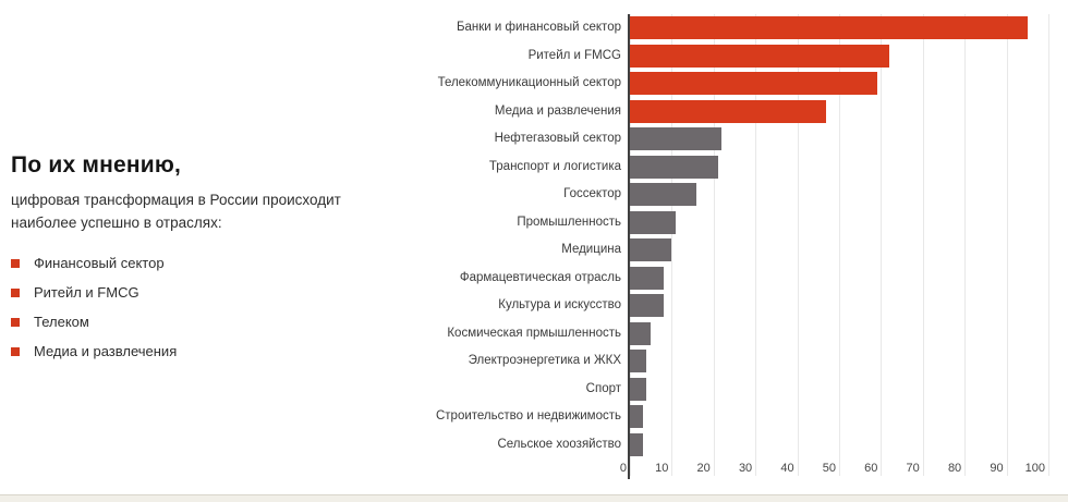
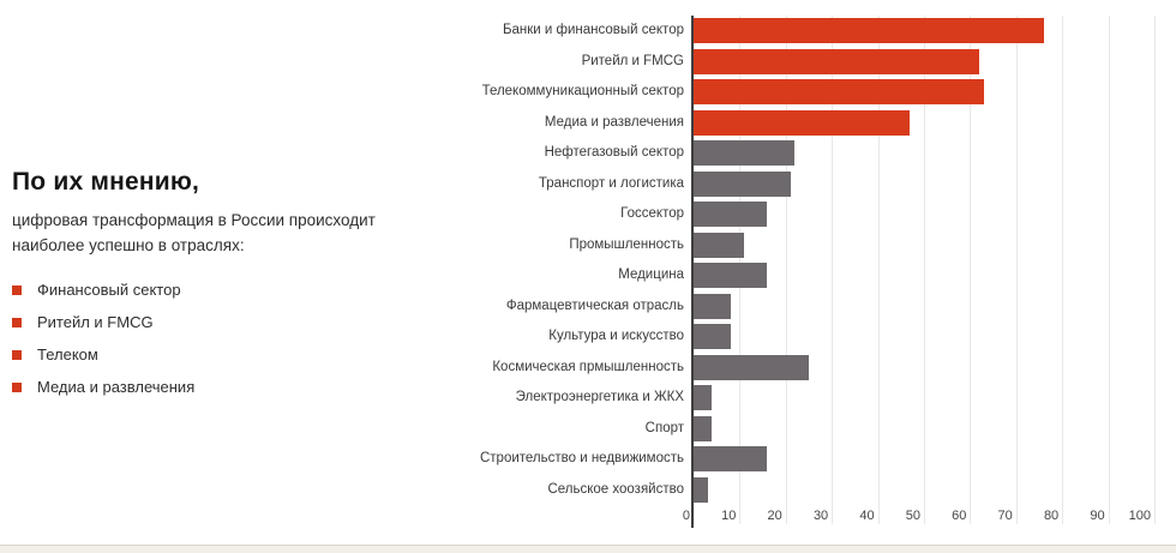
Банки и финансовый сектор: 95 -> 76
Телекоммуникационный сектор: 59 -> 63
Медицина: 10 -> 16
Космическая прмышленность: 5 -> 25
Строительство и недвижимость: 3 -> 16
